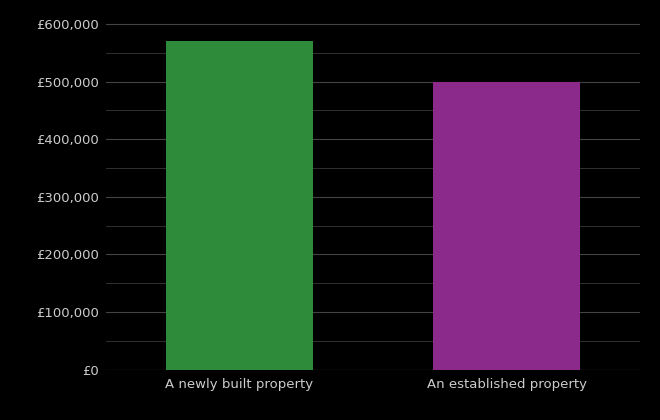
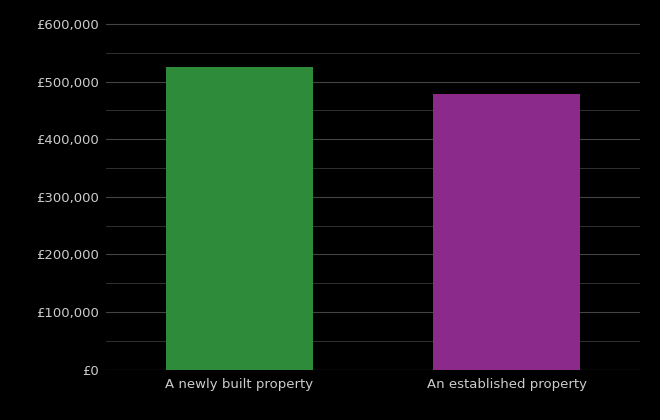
A newly built property: £571,000 -> £526,000
An established property: £500,000 -> £478,000
